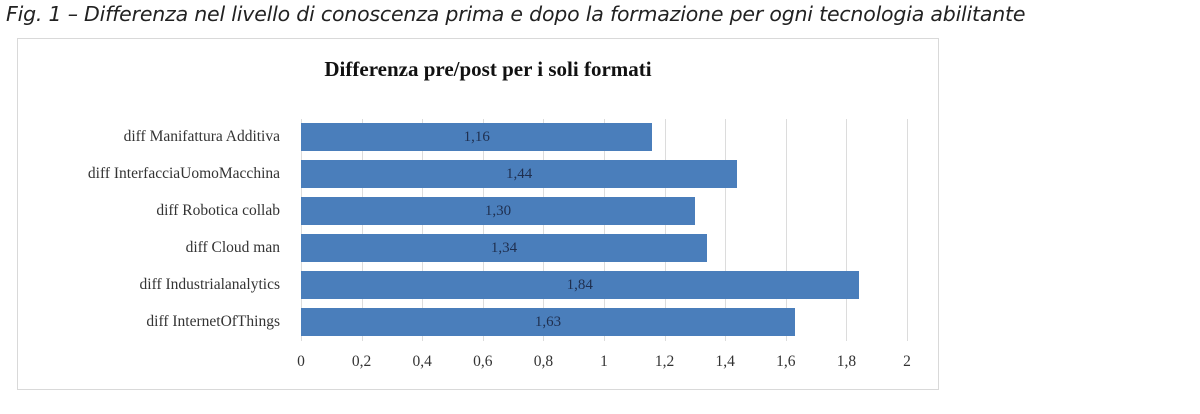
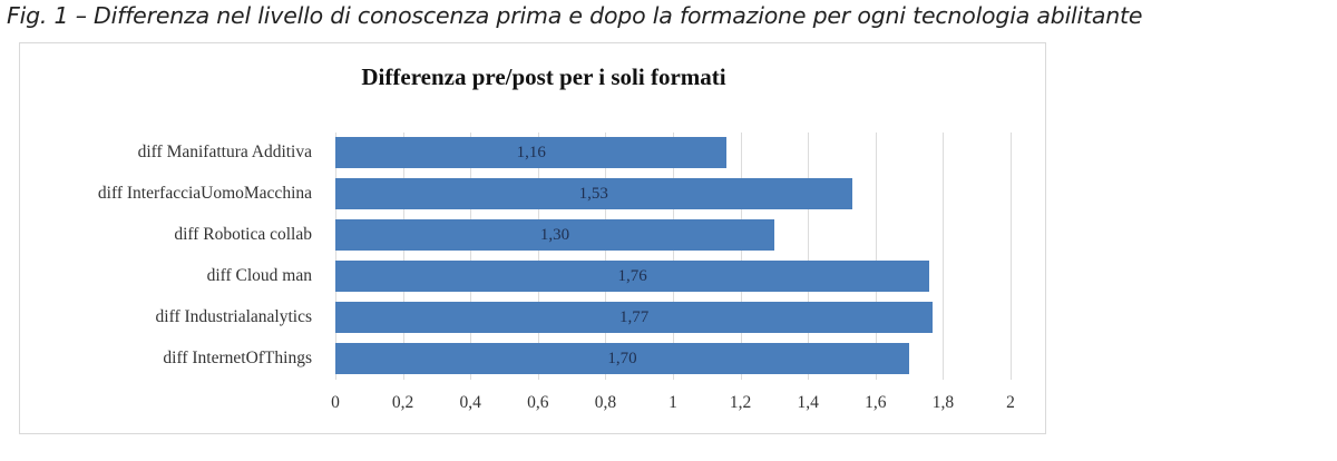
diff InterfacciaUomoMacchina: 1,44 -> 1,53
diff Cloud man: 1,34 -> 1,76
diff Industrialanalytics: 1,84 -> 1,77
diff InternetOfThings: 1,63 -> 1,70
